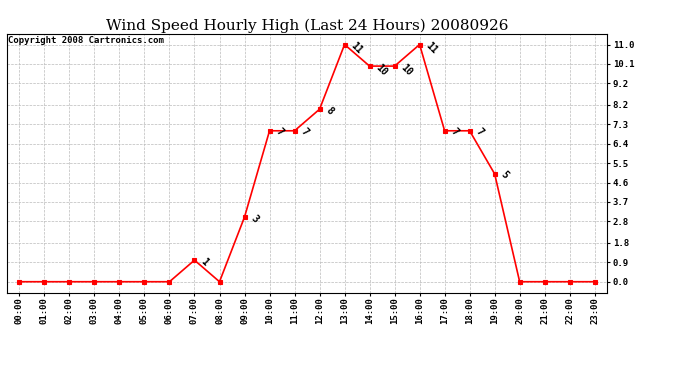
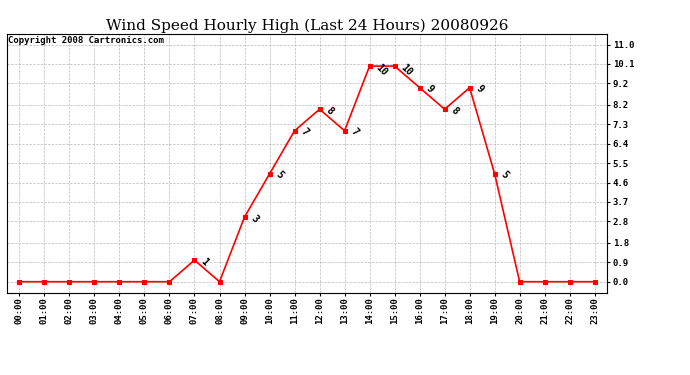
10:00: 7 -> 5
13:00: 11 -> 7
16:00: 11 -> 9
17:00: 7 -> 8
18:00: 7 -> 9
